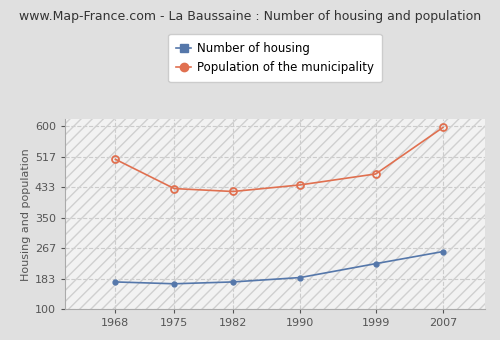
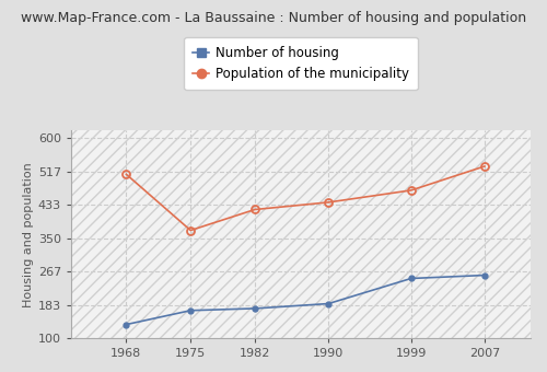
Number of housing/1968: 175 -> 135
Population of the municipality/1975: 430 -> 370
Number of housing/1999: 225 -> 250
Population of the municipality/2007: 597 -> 530
